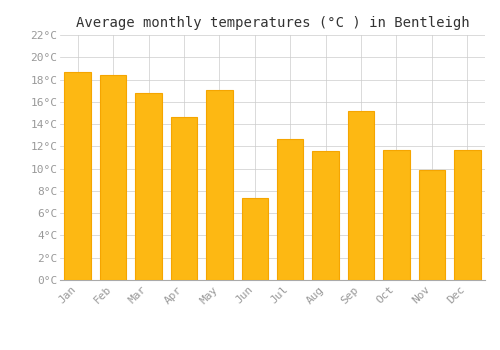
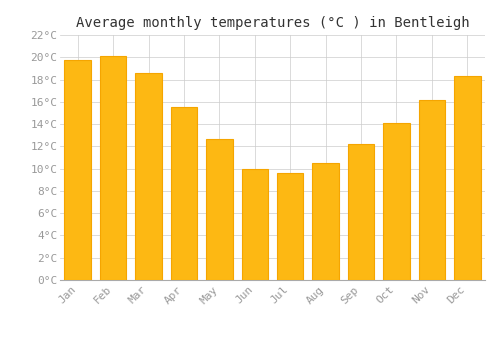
Jan: 18.7°C -> 19.8°C
Feb: 18.4°C -> 20.1°C
Mar: 16.8°C -> 18.6°C
Apr: 14.6°C -> 15.5°C
May: 17.1°C -> 12.7°C
Jun: 7.4°C -> 10.0°C
Jul: 12.7°C -> 9.6°C
Aug: 11.6°C -> 10.5°C
Sep: 15.2°C -> 12.2°C
Oct: 11.7°C -> 14.1°C
Nov: 9.9°C -> 16.2°C
Dec: 11.7°C -> 18.3°C
